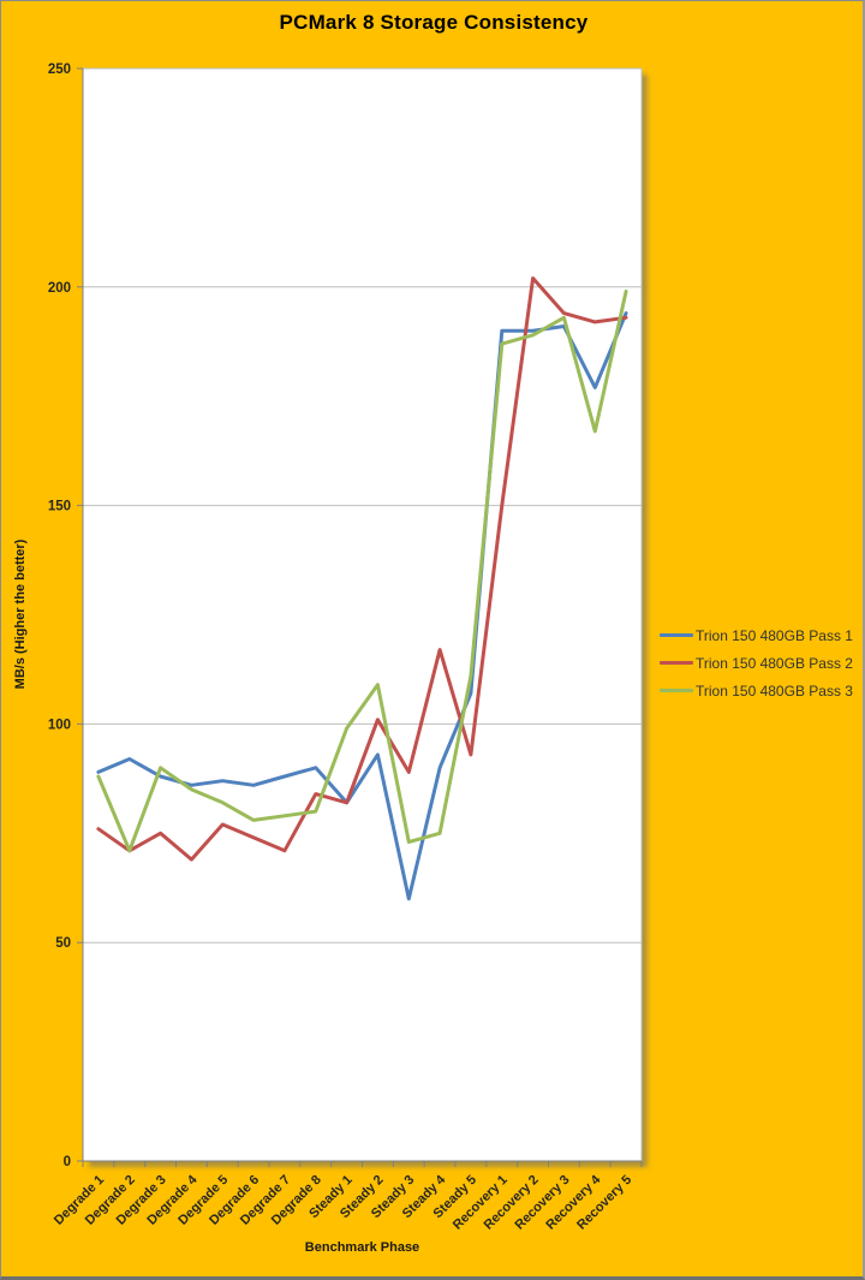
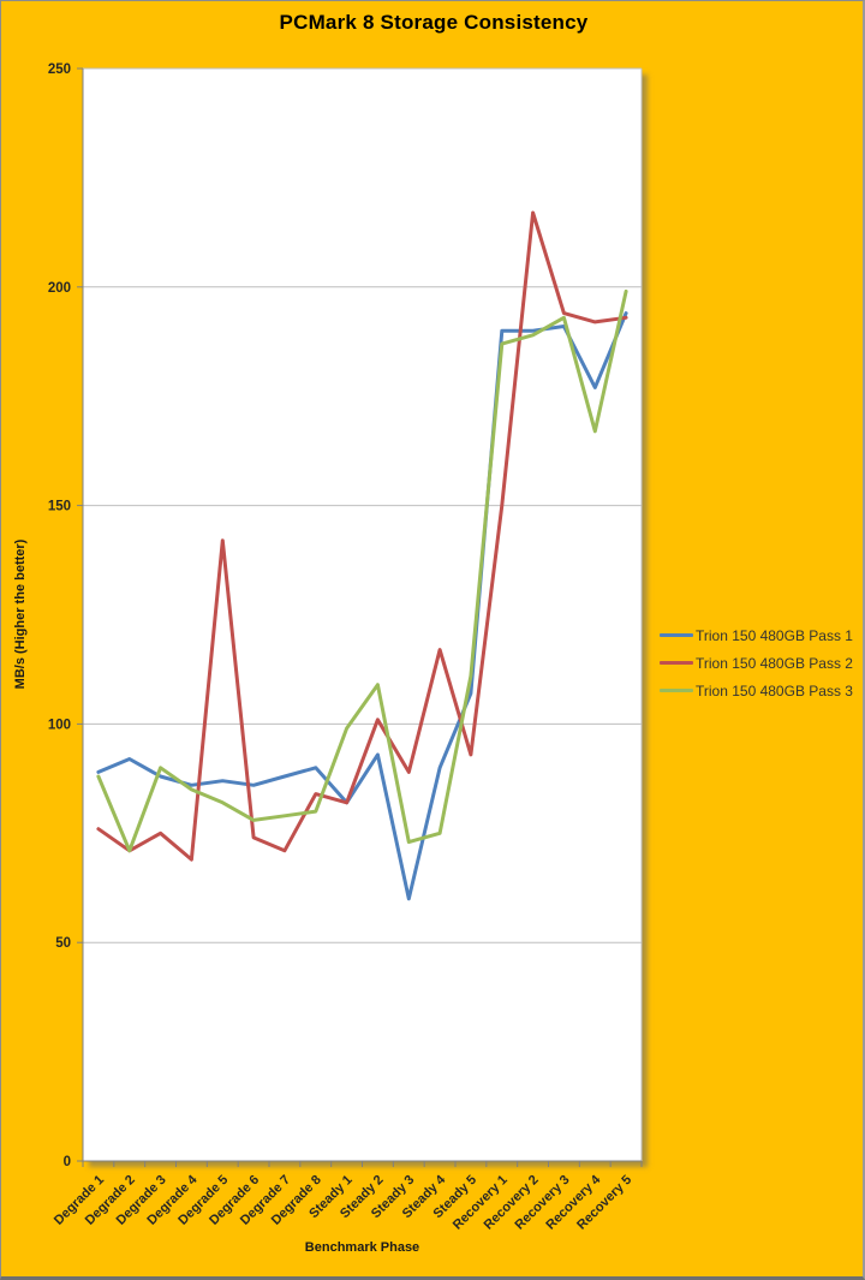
Trion 150 480GB Pass 2/Degrade 5: 77 -> 142
Trion 150 480GB Pass 2/Recovery 2: 202 -> 217
